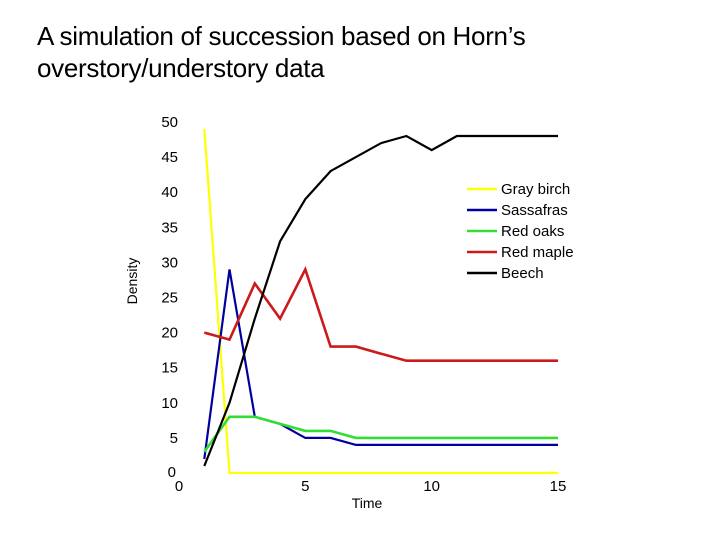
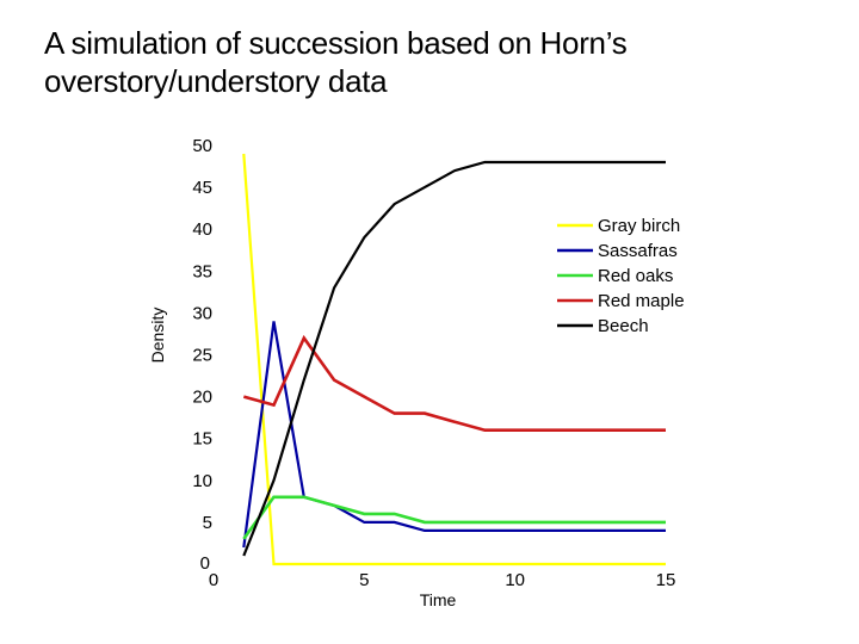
Red maple/5: 29 -> 20
Beech/10: 46 -> 48
